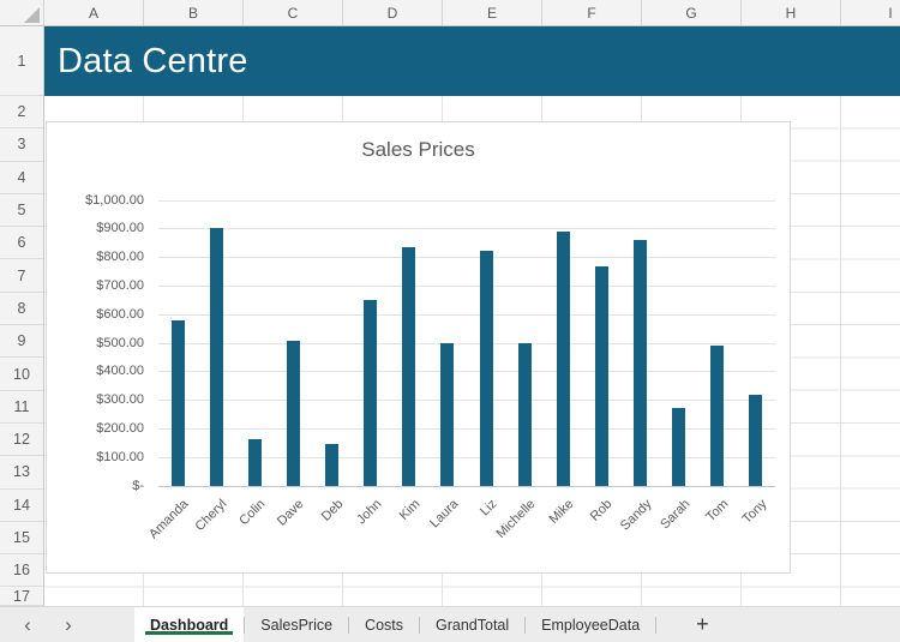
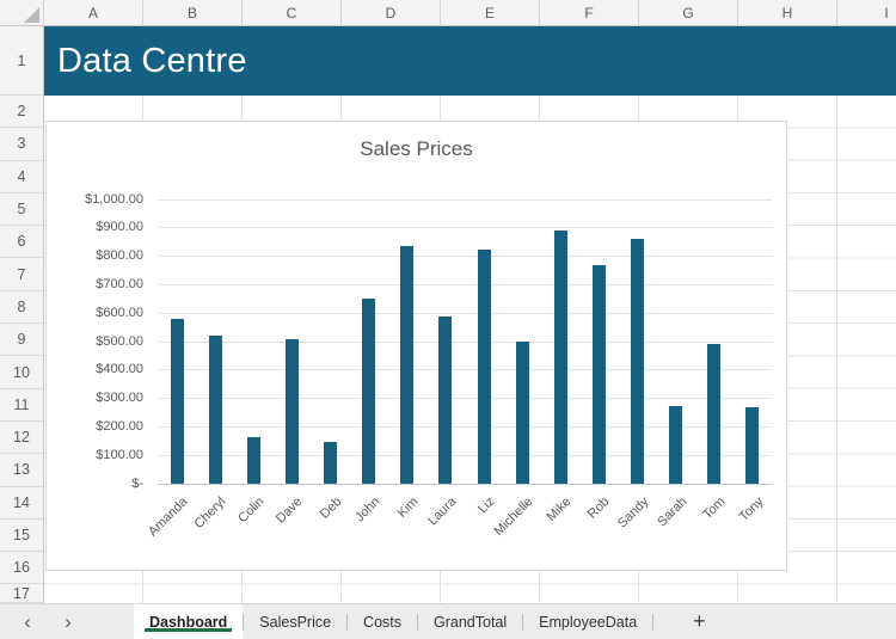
Cheryl: $900 -> $520
Laura: $500 -> $590
Tony: $320 -> $270
